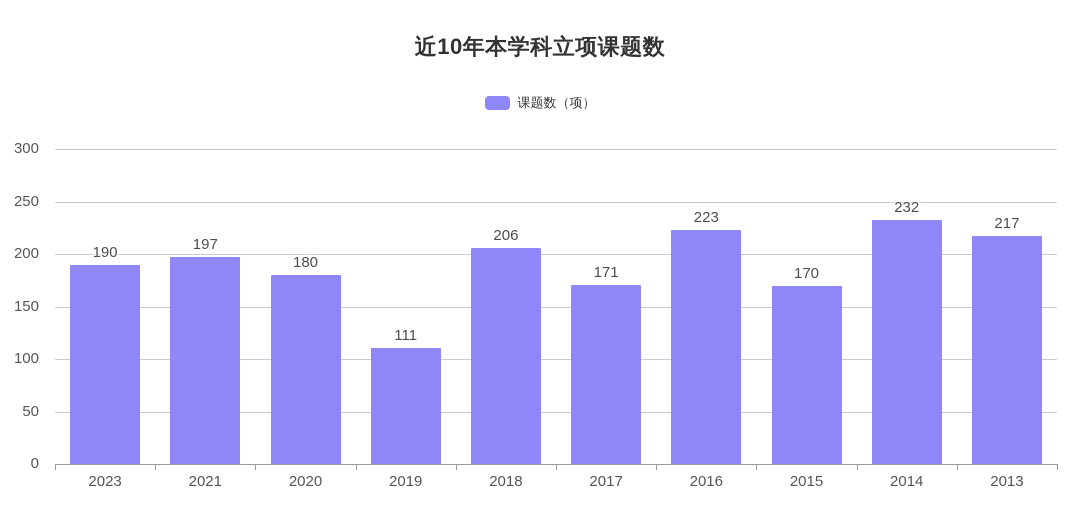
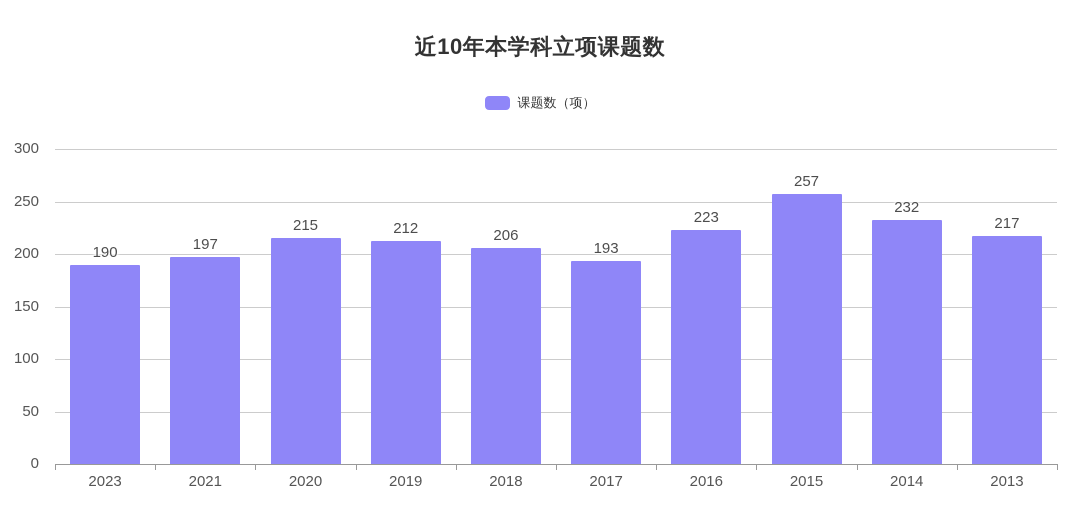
2020: 180 -> 215
2019: 111 -> 212
2017: 171 -> 193
2015: 170 -> 257
